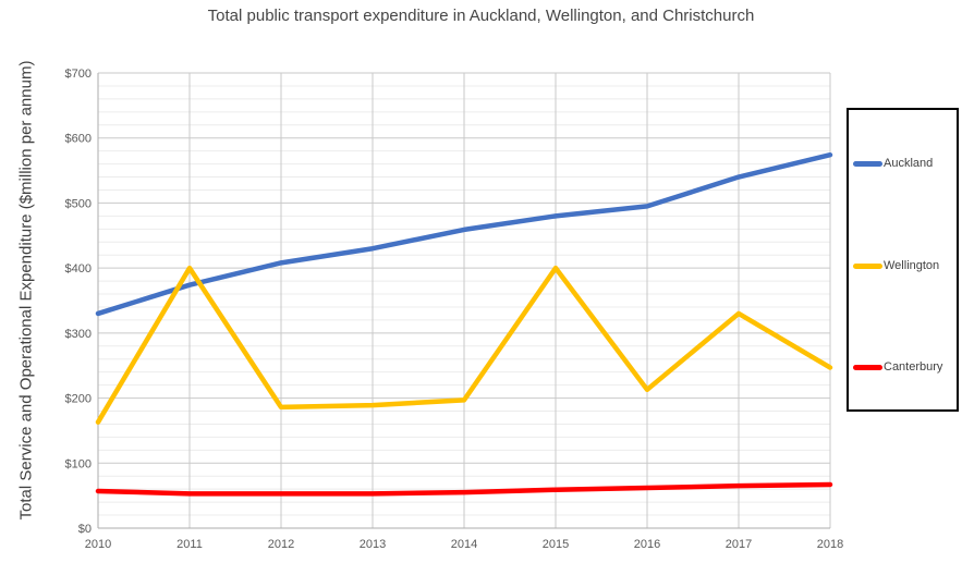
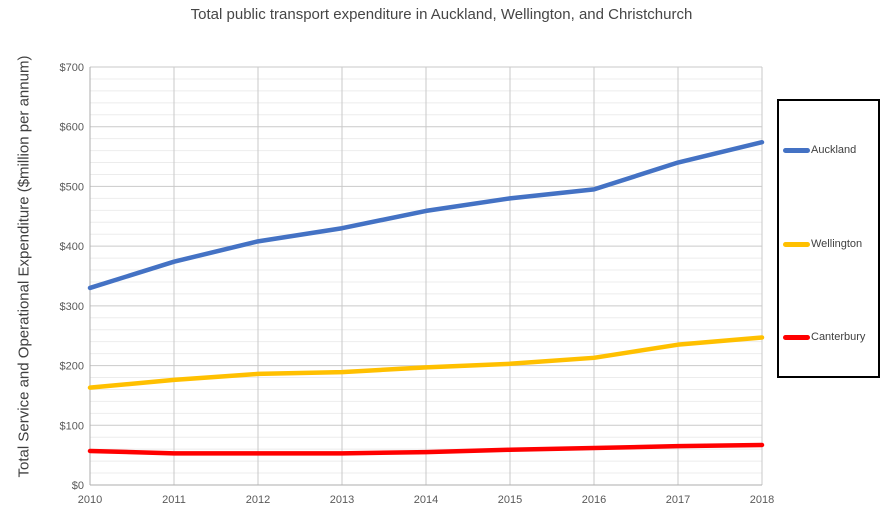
Wellington/2011: $400 -> $180
Wellington/2015: $400 -> $200
Wellington/2017: $330 -> $240
